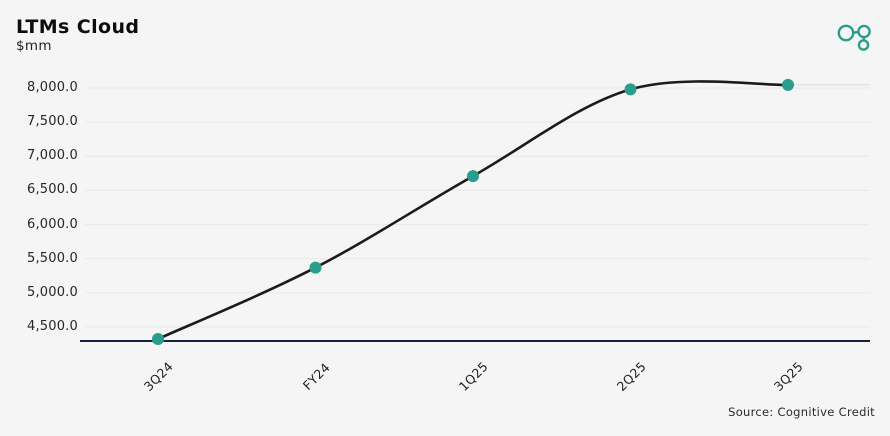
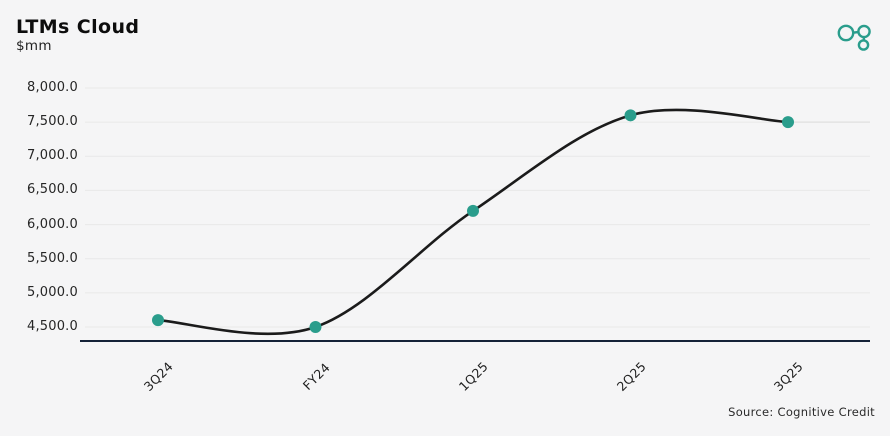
3Q24: 4300 -> 4600
FY24: 5400 -> 4500
1Q25: 6700 -> 6200
2Q25: 8000 -> 7600
3Q25: 8000 -> 7500
